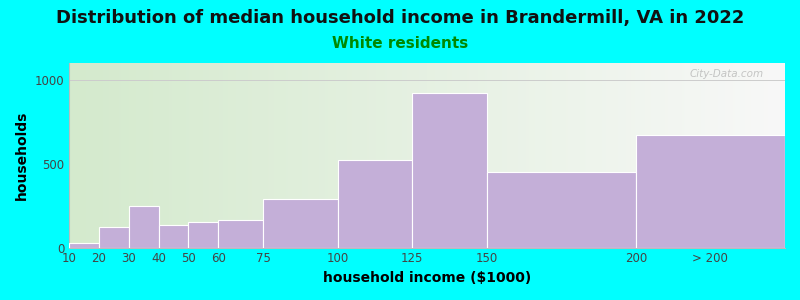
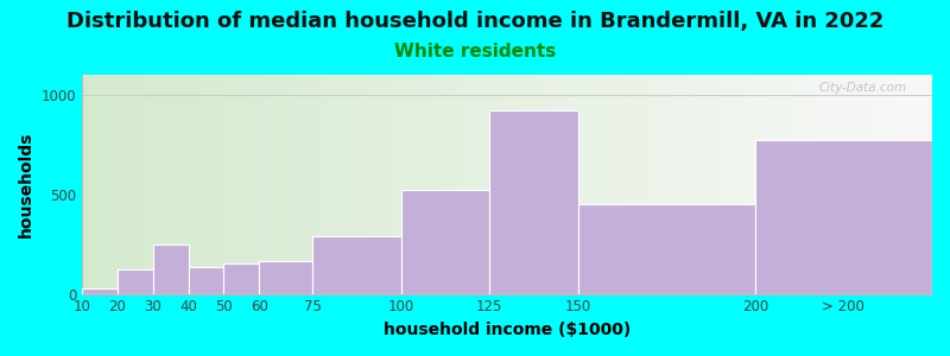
> 200: 670 -> 780
